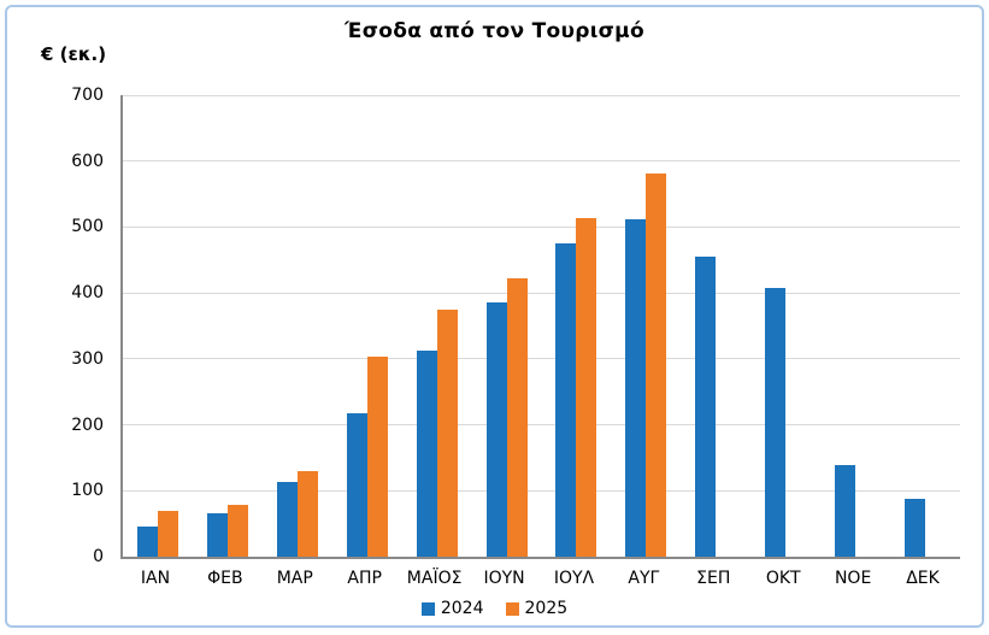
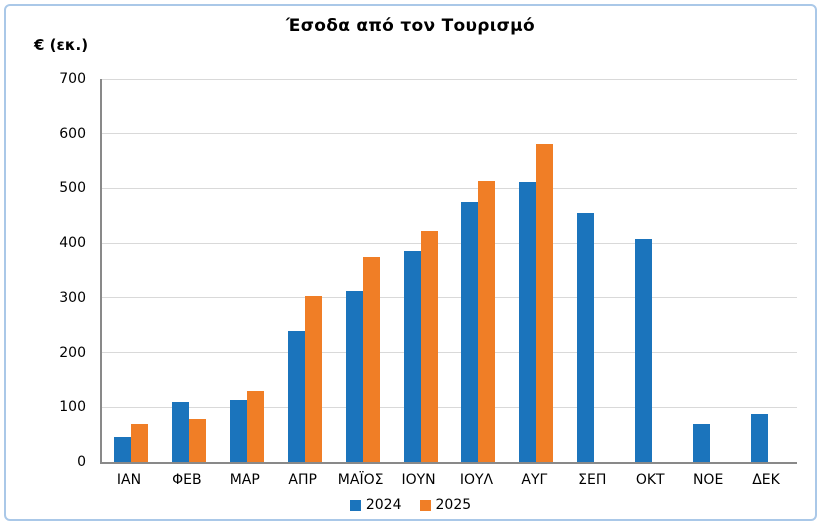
2024/ΦΕΒ: 60 -> 110
2024/ΑΠΡ: 220 -> 240
2024/ΝΟΕ: 140 -> 70
